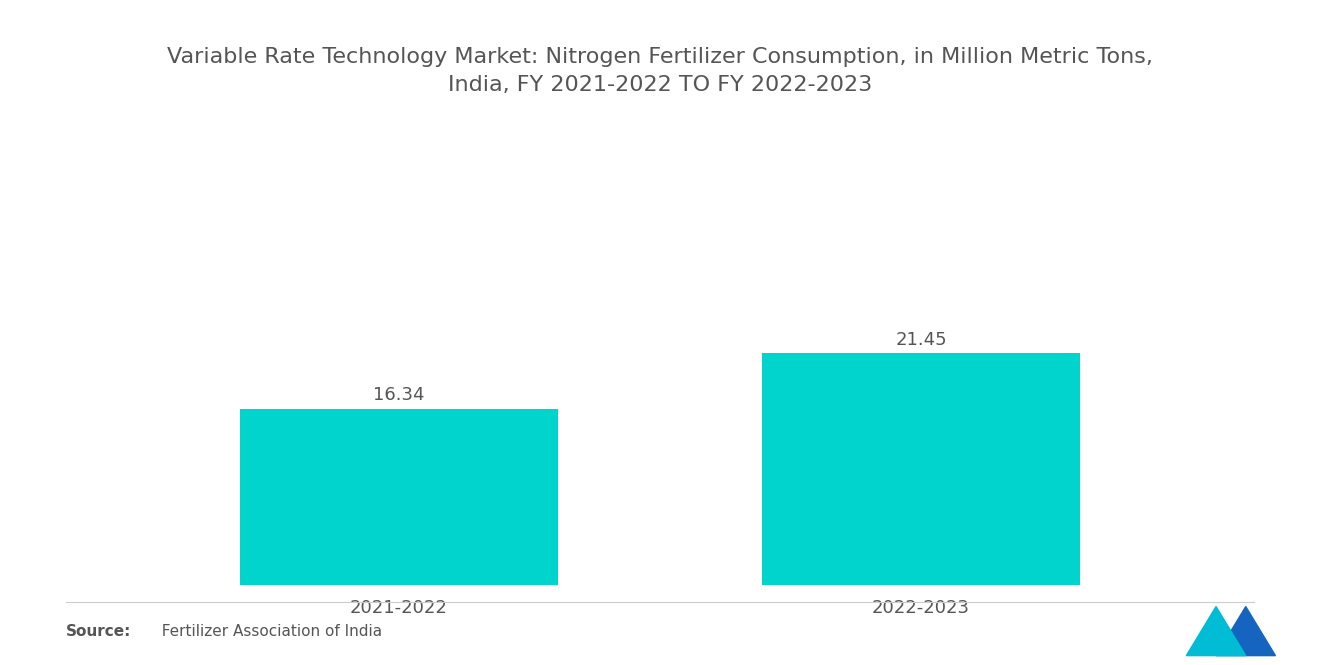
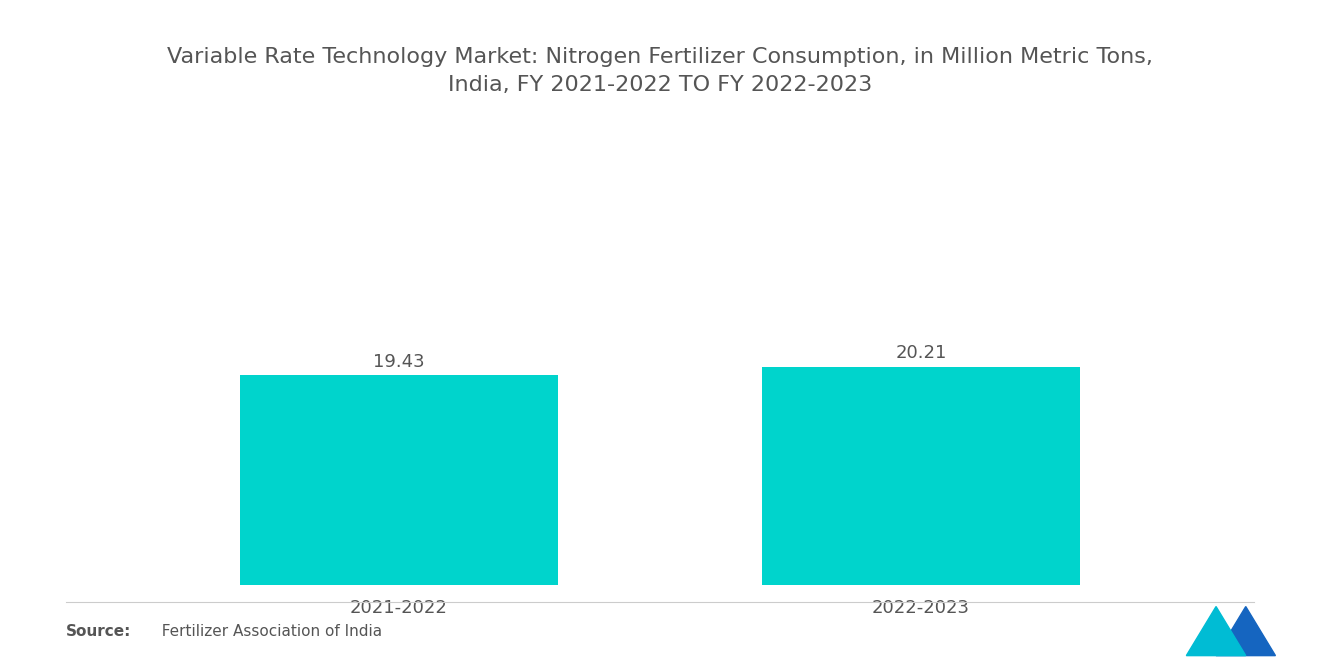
2021-2022: 16.34 -> 19.43
2022-2023: 21.45 -> 20.21
